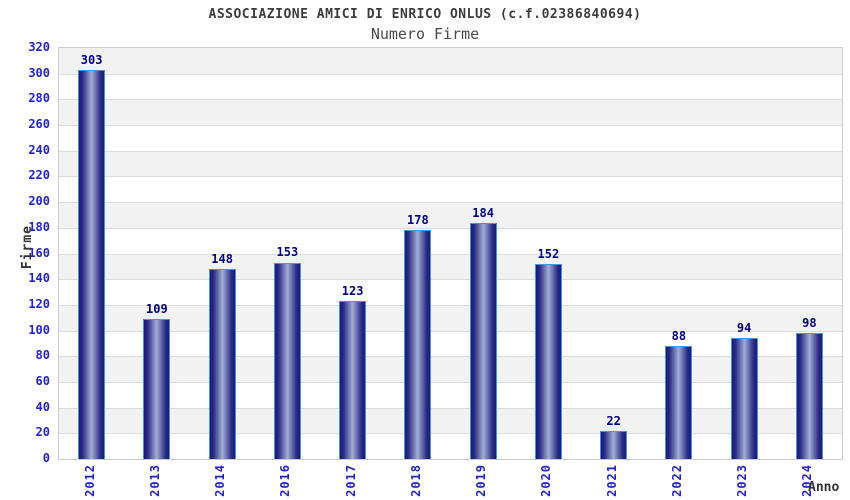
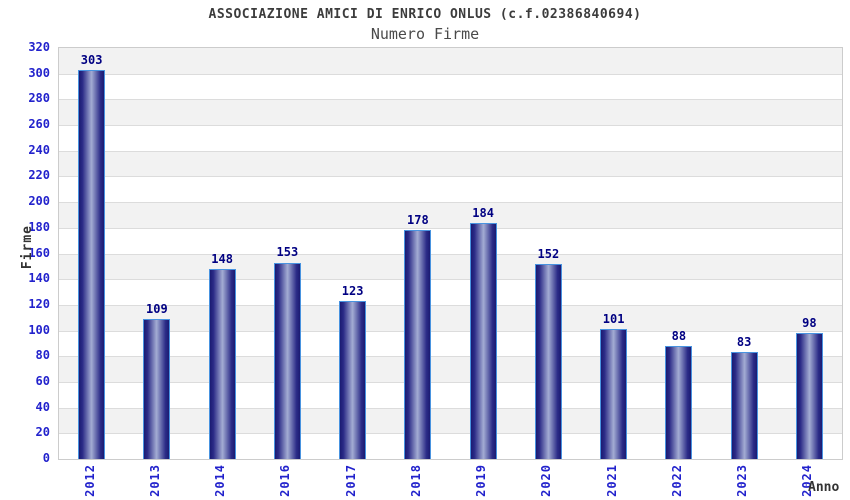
2021: 22 -> 101
2023: 94 -> 83
